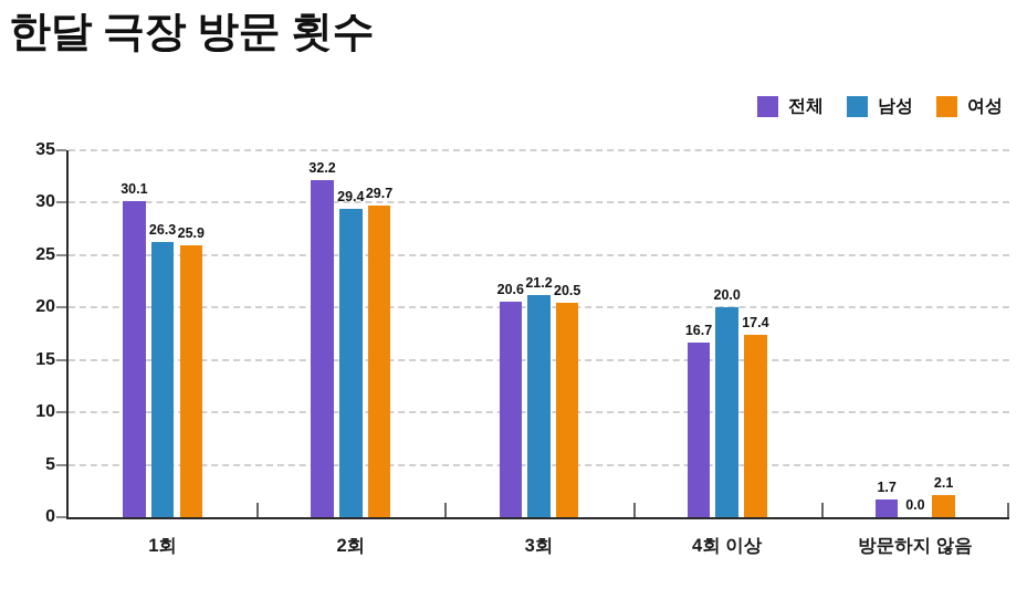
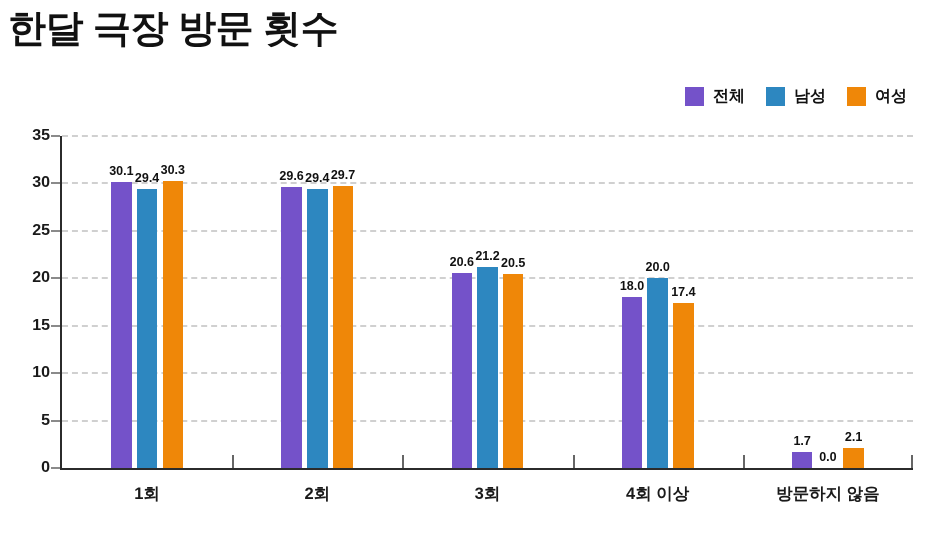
남성/1회: 26.3 -> 29.4
여성/1회: 25.9 -> 30.3
전체/2회: 32.2 -> 29.6
전체/4회 이상: 16.7 -> 18.0
